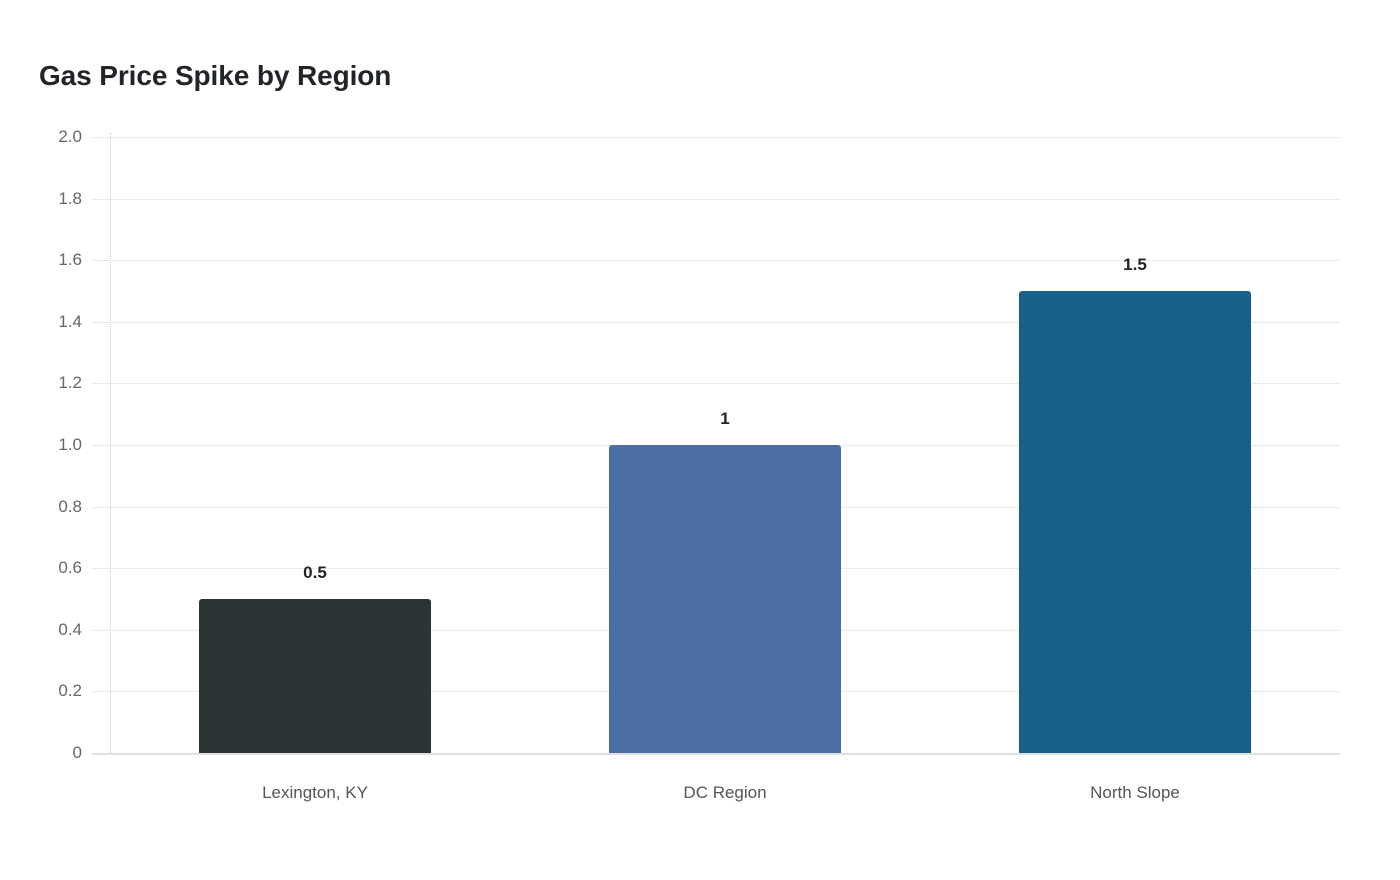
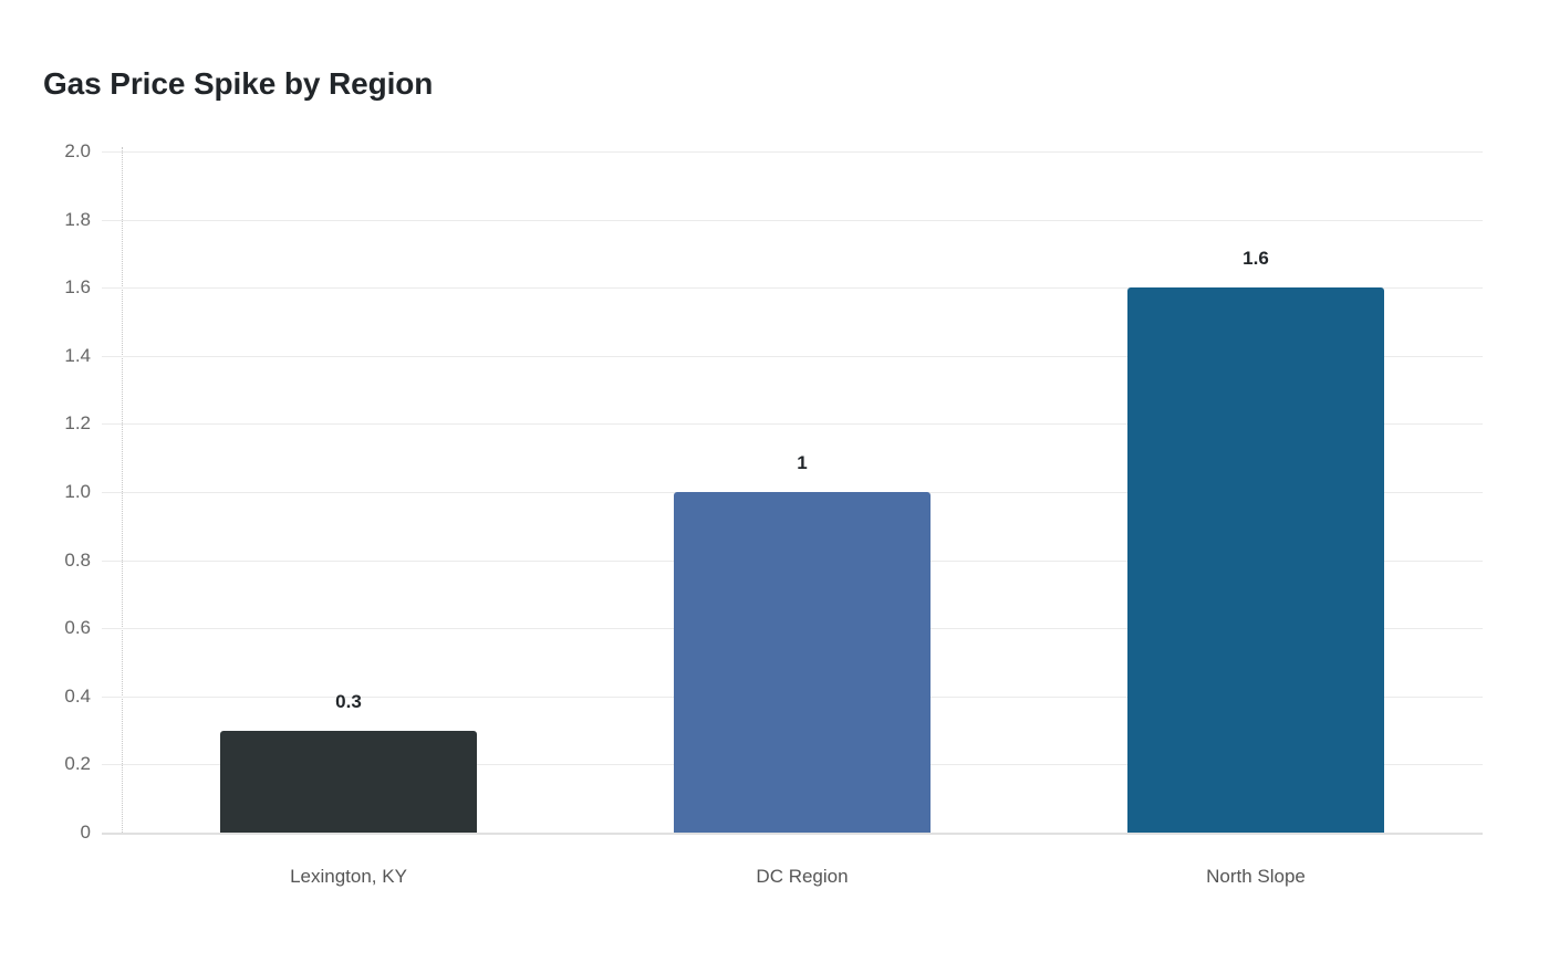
Lexington, KY: 0.5 -> 0.3
North Slope: 1.5 -> 1.6
